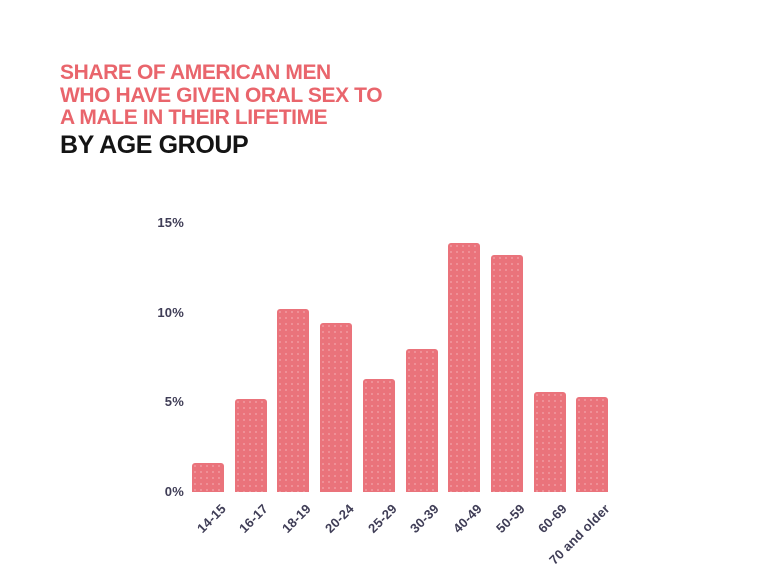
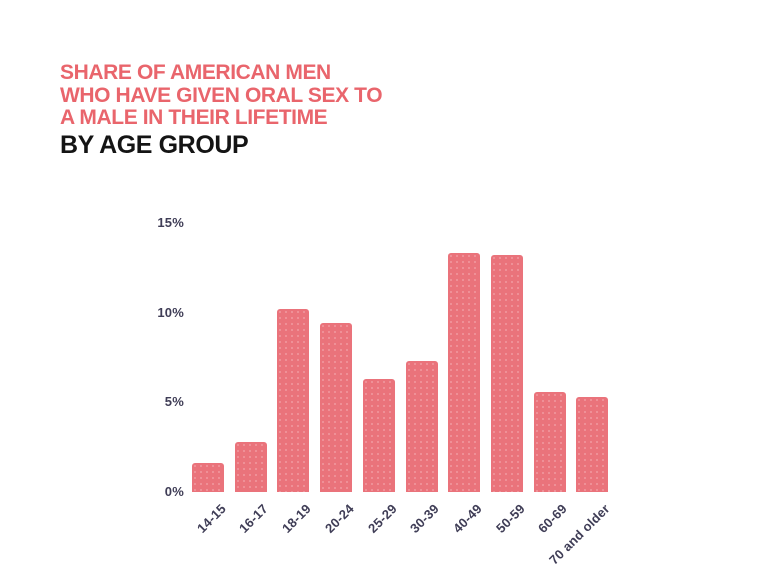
16-17: 5.2% -> 2.8%
30-39: 8.0% -> 7.3%
40-49: 13.9% -> 13.3%
